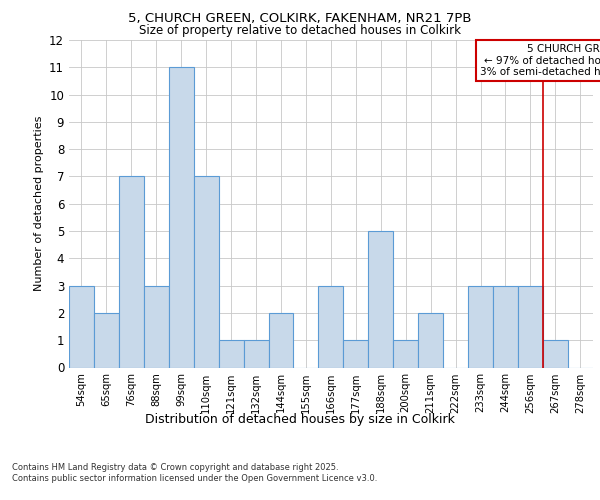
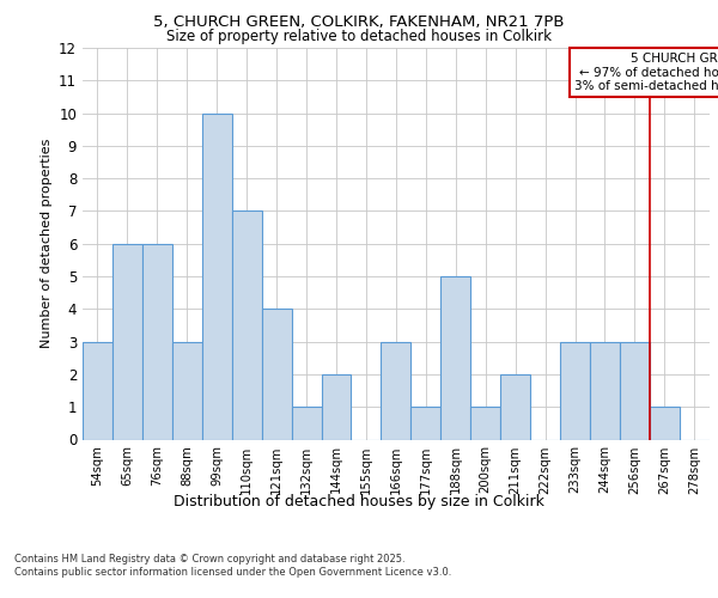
65sqm: 2 -> 6
76sqm: 7 -> 6
99sqm: 11 -> 10
121sqm: 1 -> 4
